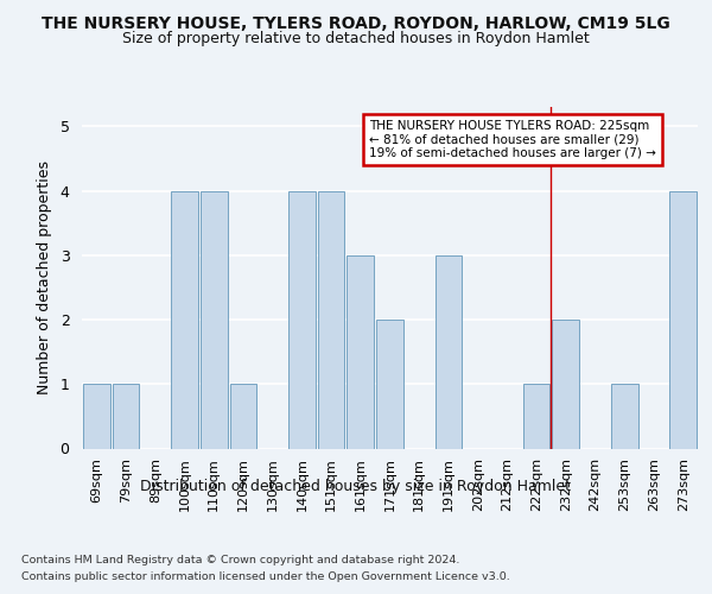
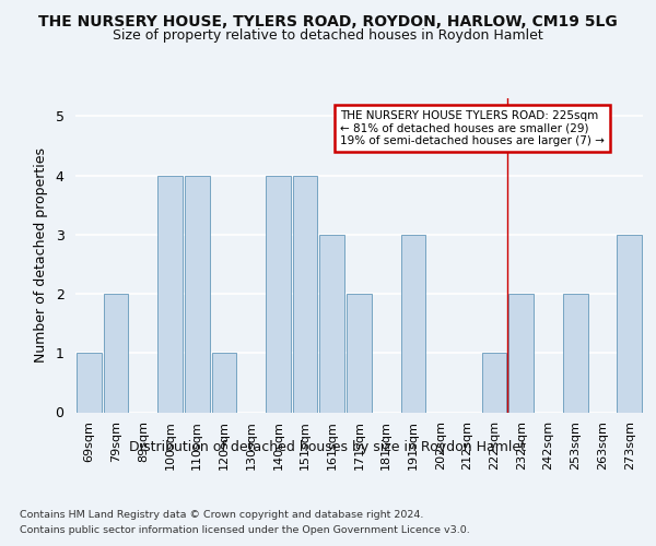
79sqm: 1 -> 2
253sqm: 1 -> 2
273sqm: 4 -> 3
